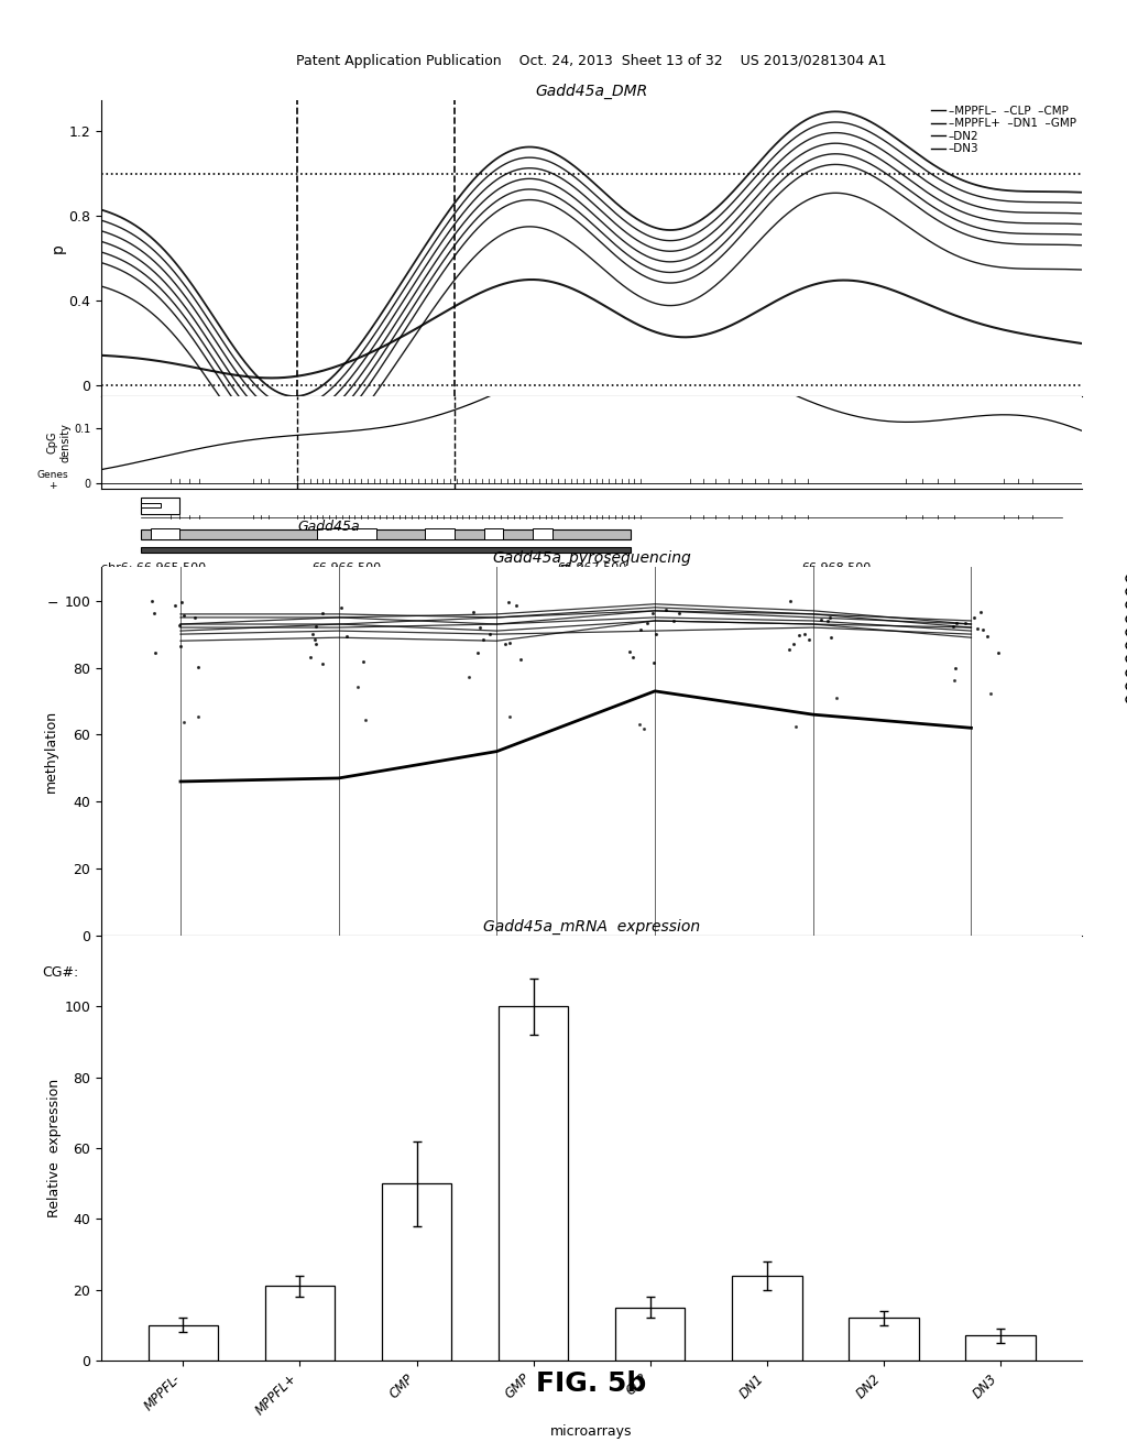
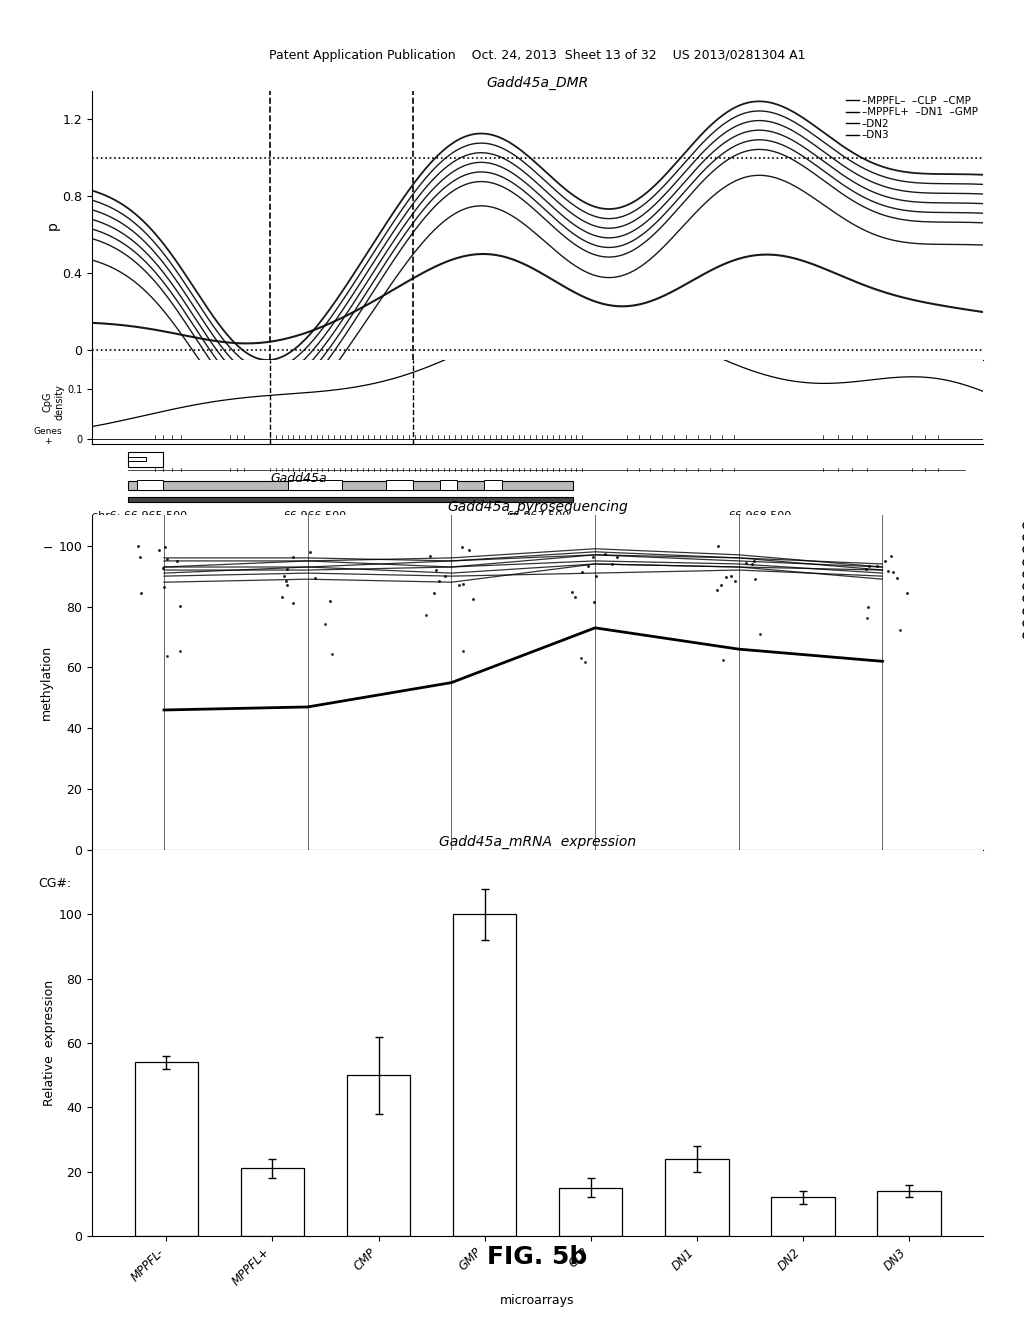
Gadd45a_mRNA expression/MPPFL-: 10 -> 54
Gadd45a_mRNA expression/DN3: 7 -> 14
